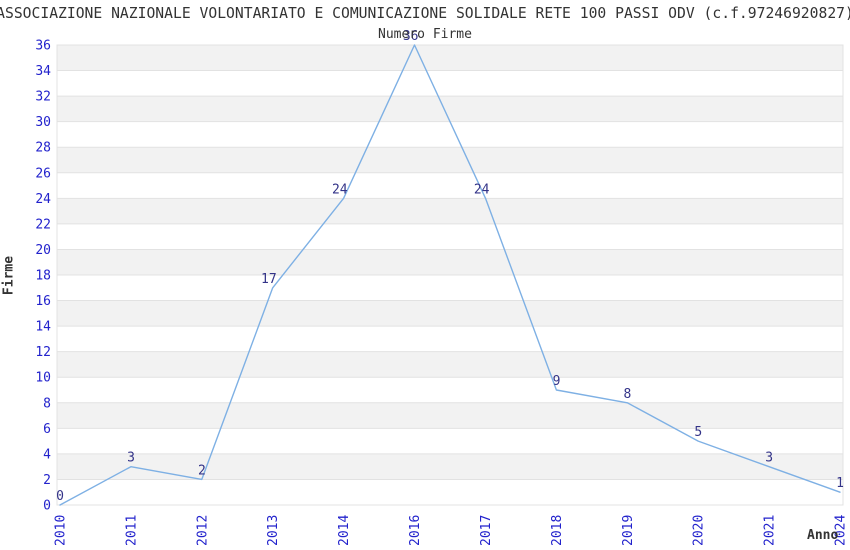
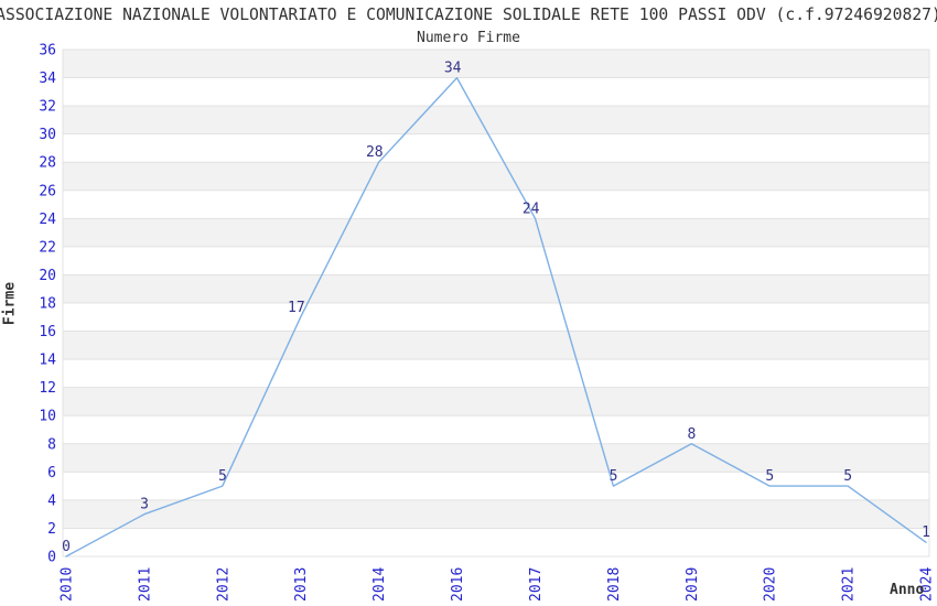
2012: 2 -> 5
2014: 24 -> 28
2016: 36 -> 34
2018: 9 -> 5
2021: 3 -> 5
